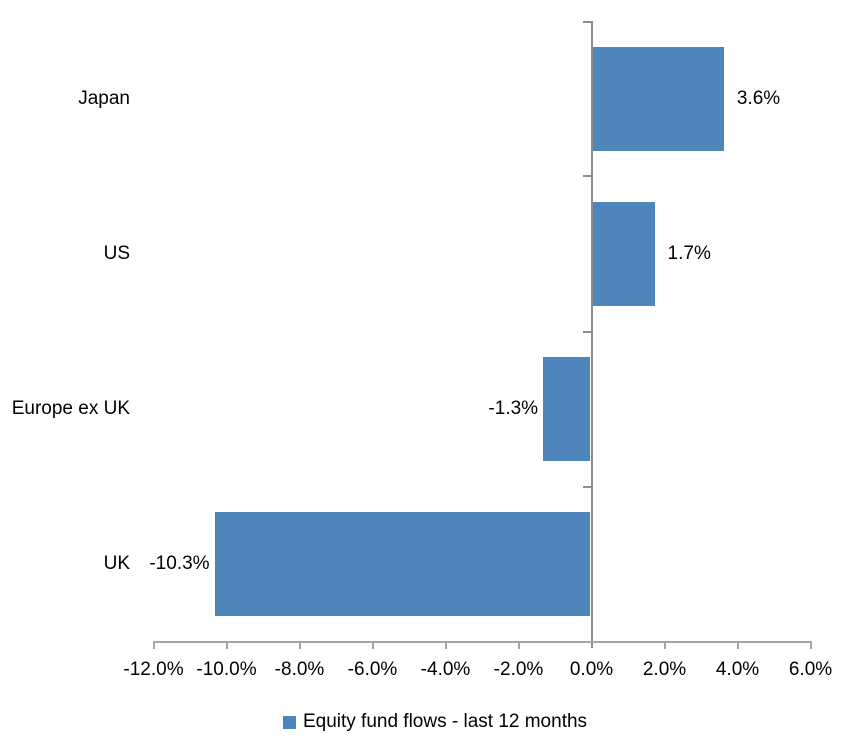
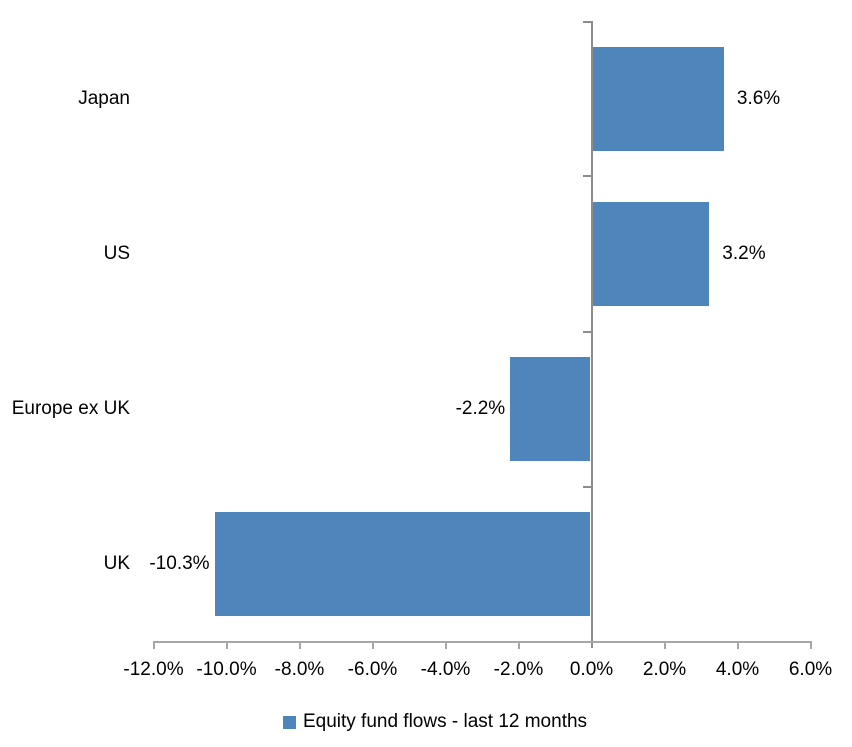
US: 1.7% -> 3.2%
Europe ex UK: -1.3% -> -2.2%
